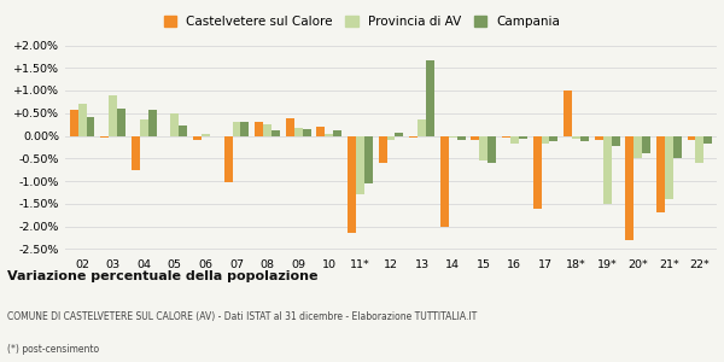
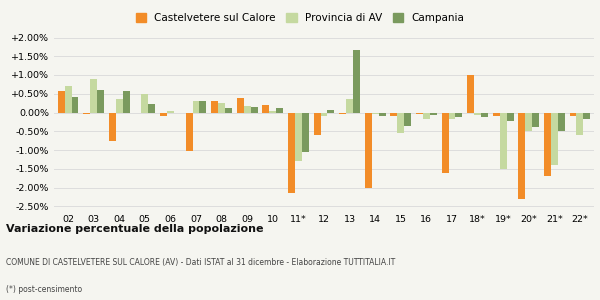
Campania/15: -0.60% -> -0.35%
